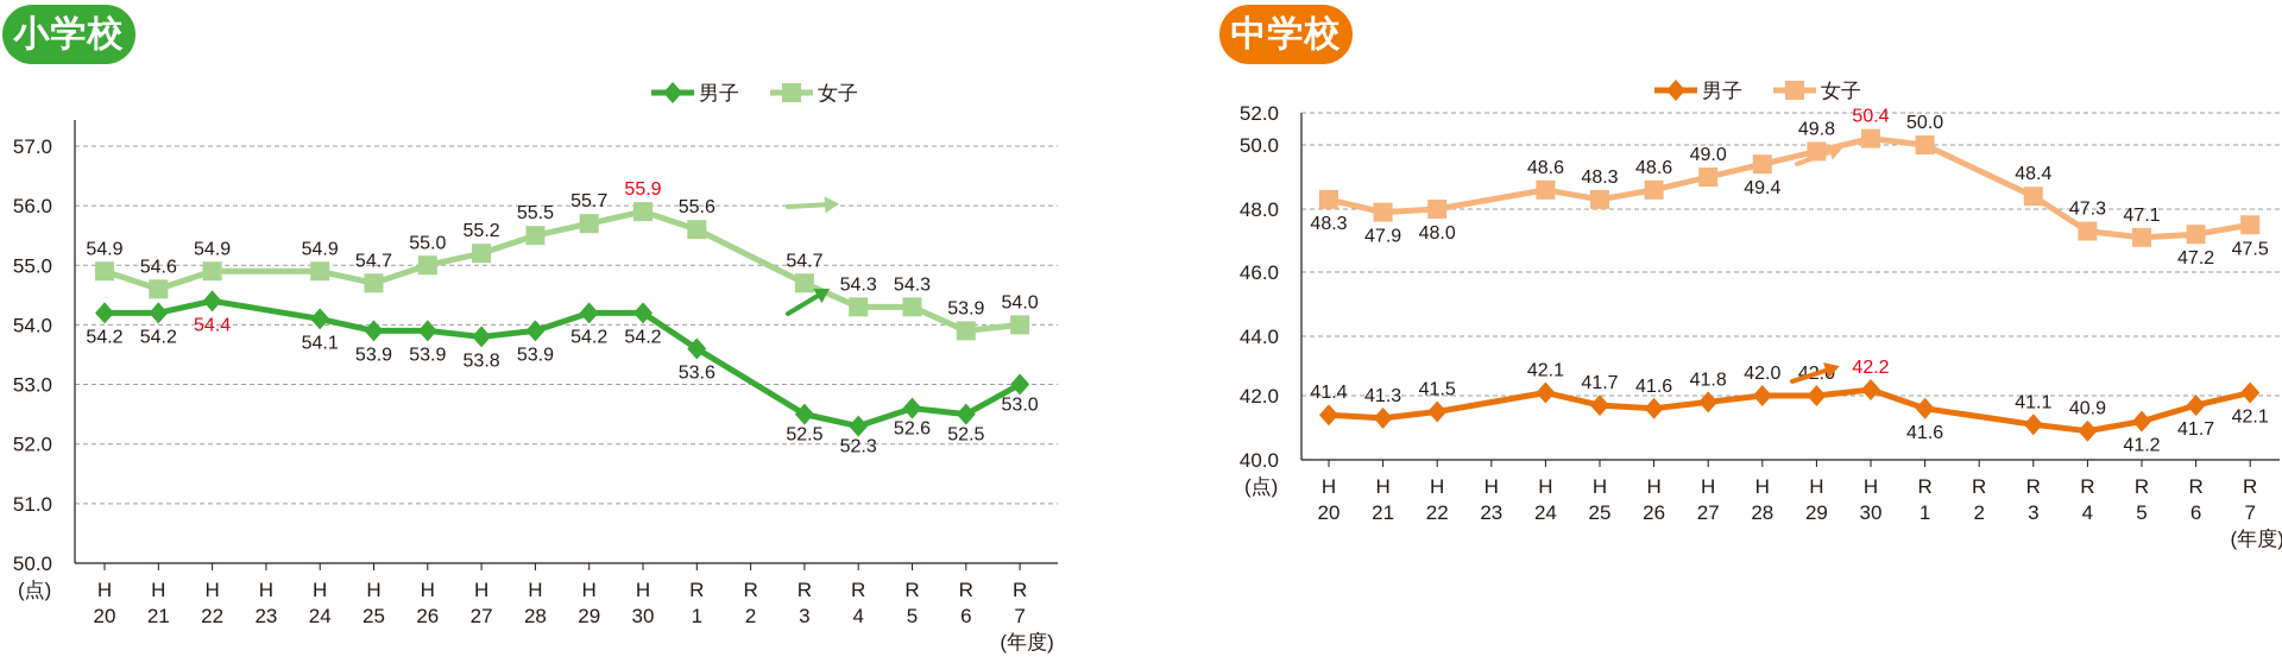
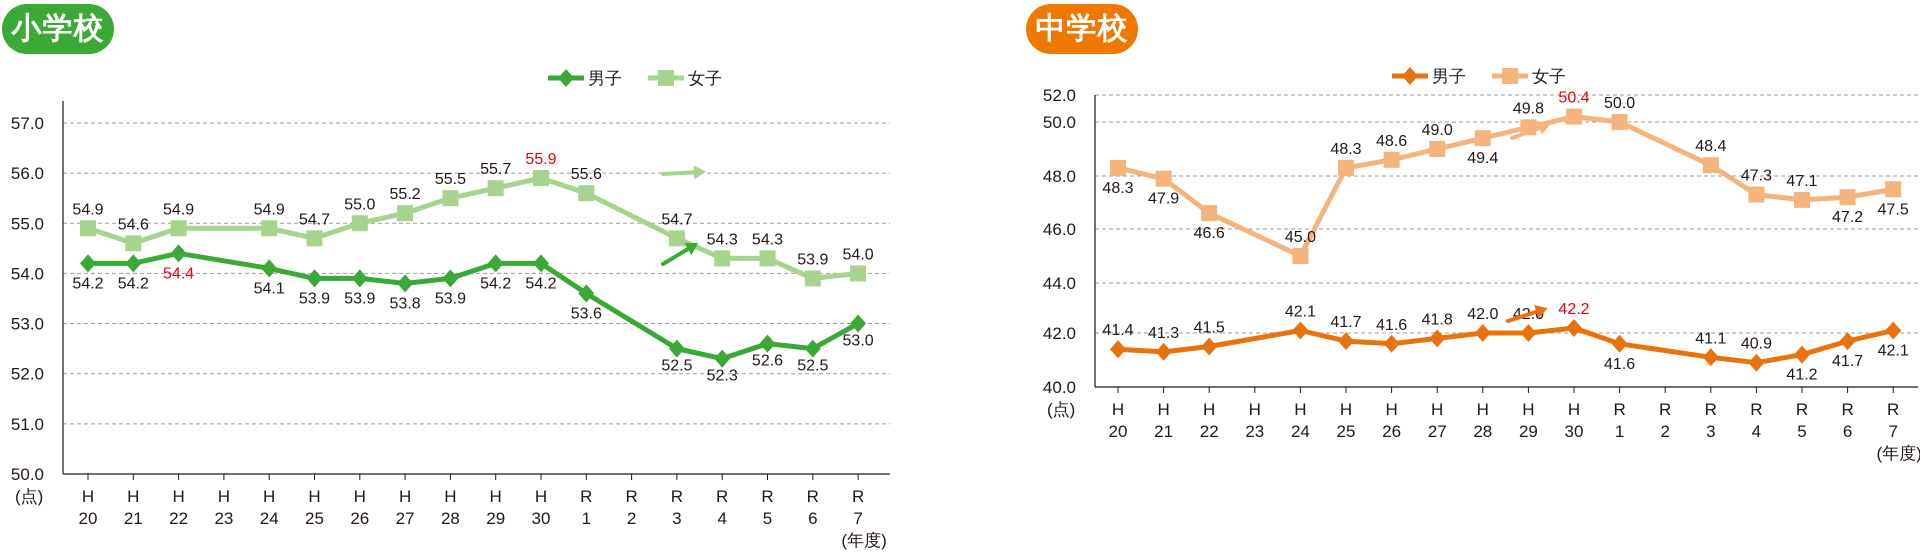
中学校/女子/H22: 48.0 -> 46.6
中学校/女子/H24: 48.6 -> 45.0
